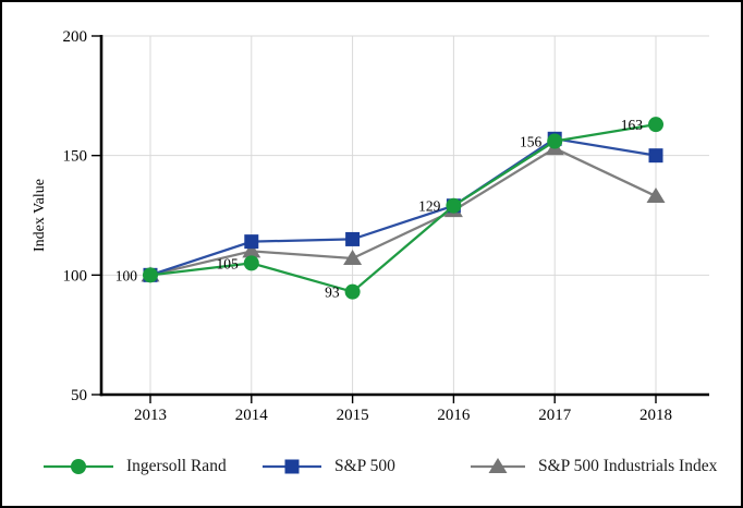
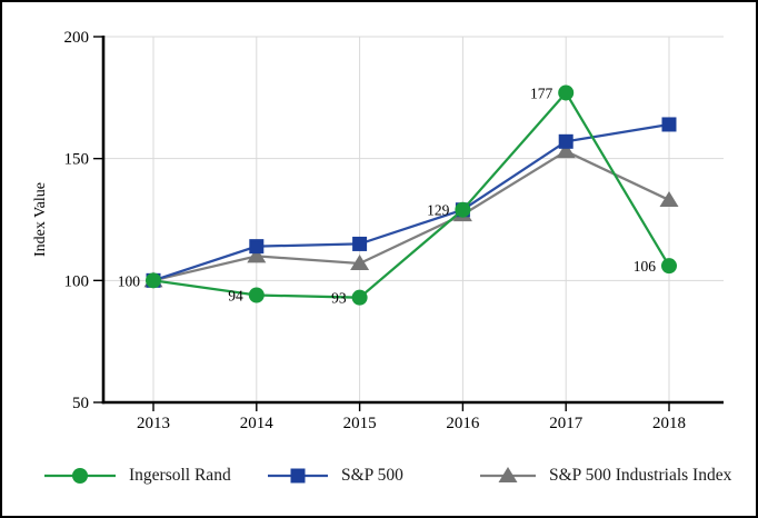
Ingersoll Rand/2014: 105 -> 94
Ingersoll Rand/2017: 156 -> 177
Ingersoll Rand/2018: 163 -> 106
S&P 500/2018: 150 -> 164
